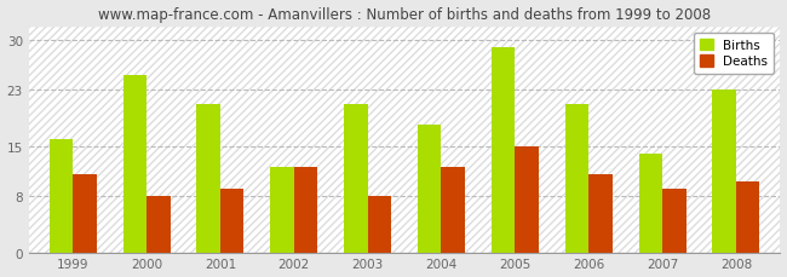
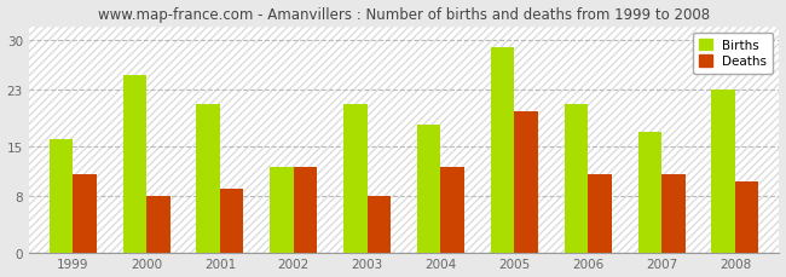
Deaths/2005: 15 -> 20
Births/2007: 14 -> 17
Deaths/2007: 9 -> 11
